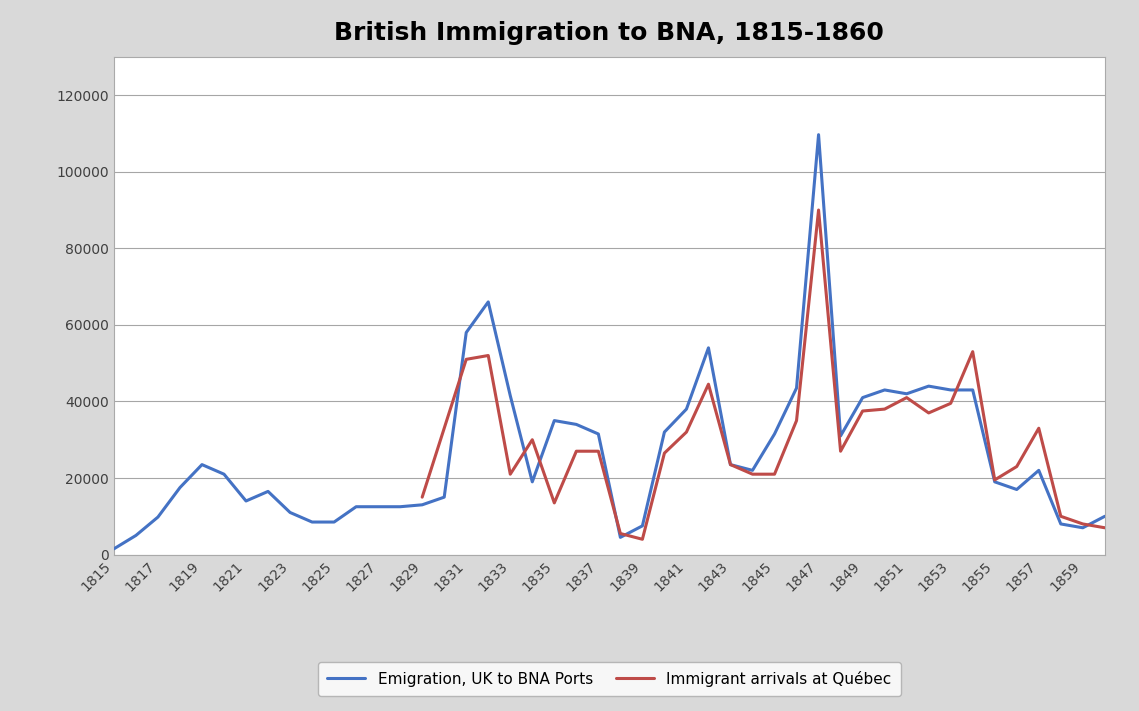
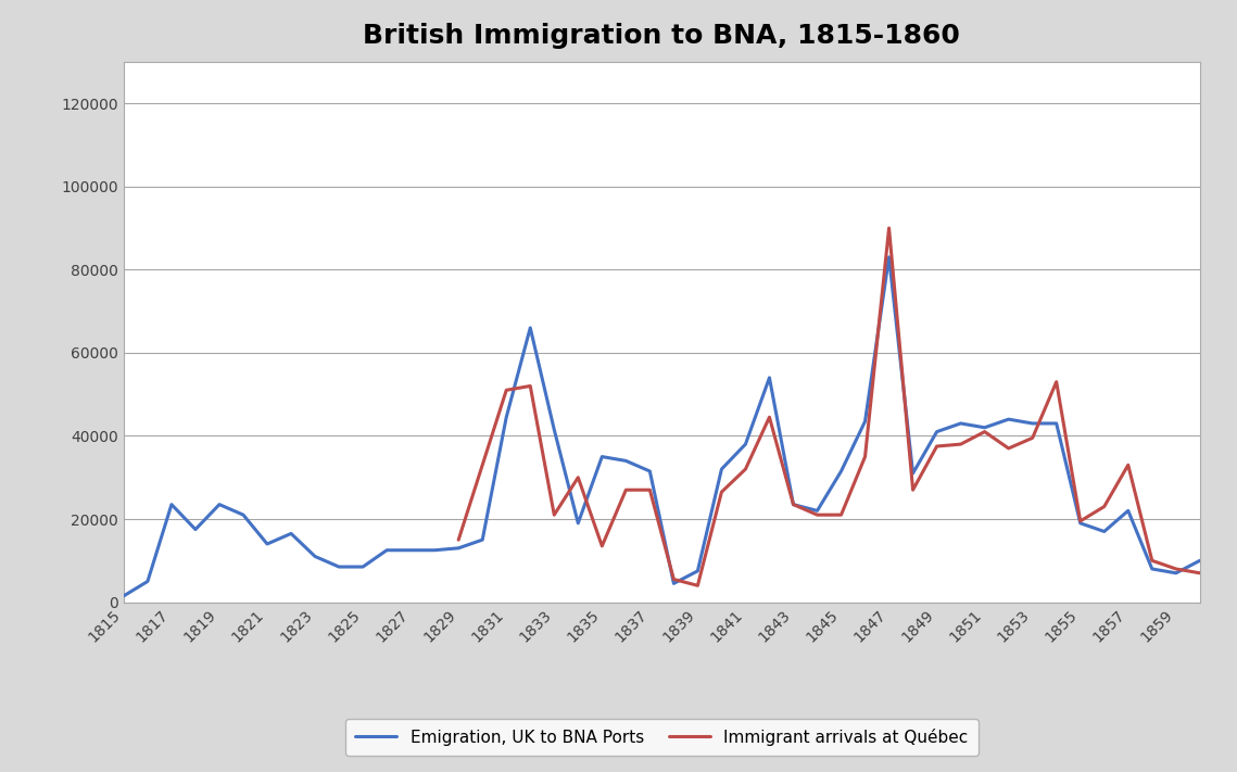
Emigration, UK to BNA Ports/1817: 9800 -> 23500
Emigration, UK to BNA Ports/1831: 58000 -> 44500
Emigration, UK to BNA Ports/1847: 109700 -> 83000
